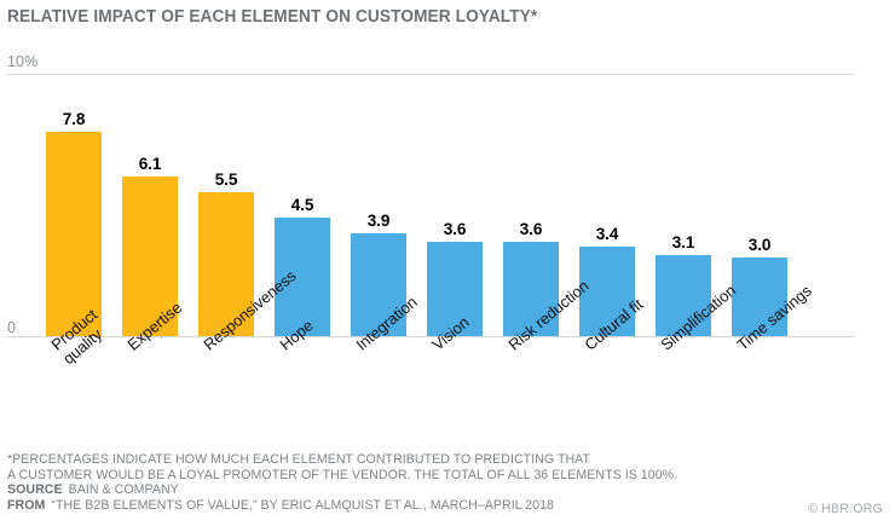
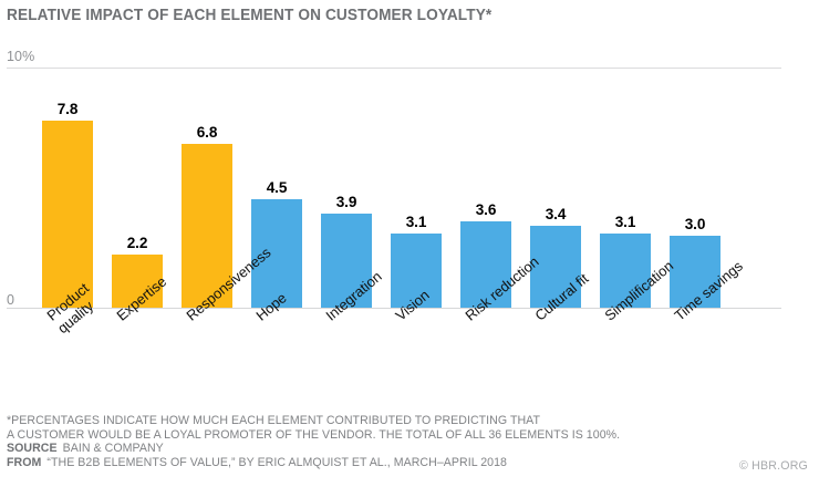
Expertise: 6.1 -> 2.2
Responsiveness: 5.5 -> 6.8
Vision: 3.6 -> 3.1
